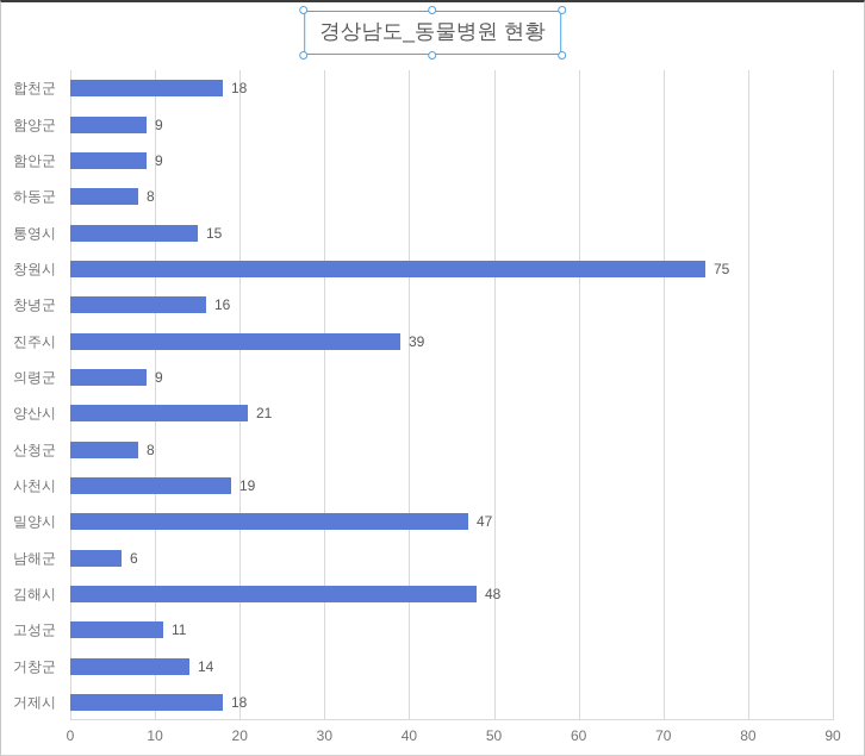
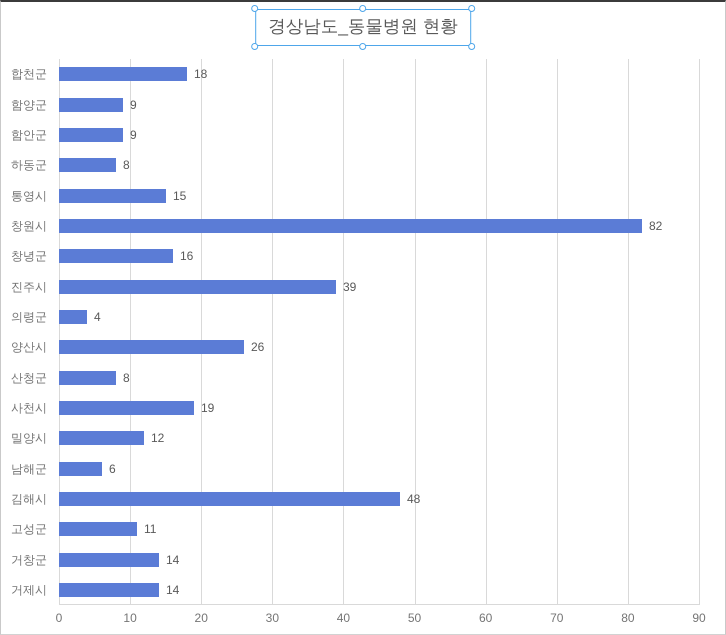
창원시: 75 -> 82
의령군: 9 -> 4
양산시: 21 -> 26
밀양시: 47 -> 12
거제시: 18 -> 14
